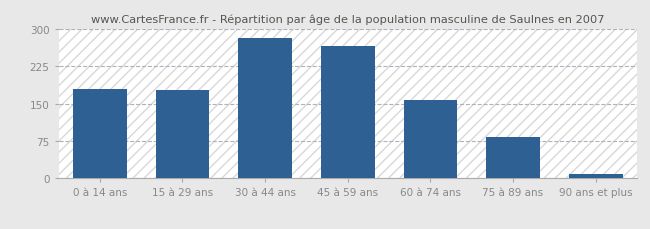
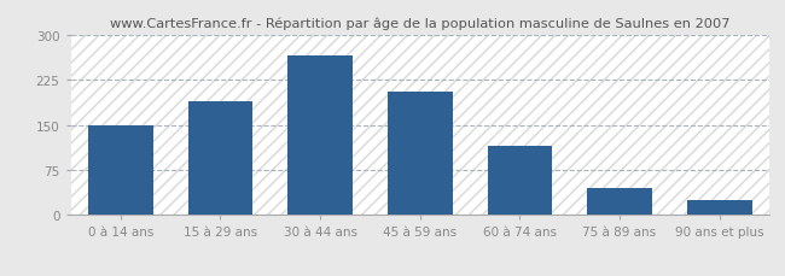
0 à 14 ans: 180 -> 150
15 à 29 ans: 178 -> 190
30 à 44 ans: 282 -> 265
45 à 59 ans: 265 -> 205
60 à 74 ans: 158 -> 115
75 à 89 ans: 83 -> 45
90 ans et plus: 8 -> 25
